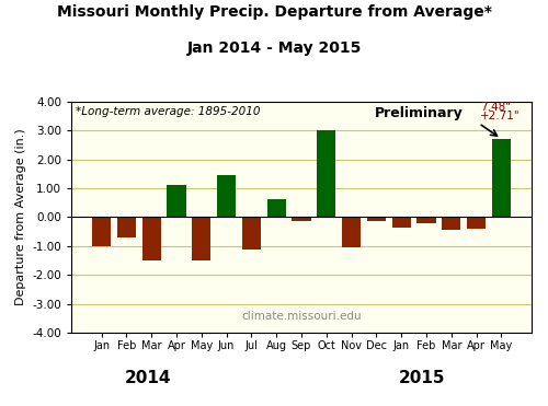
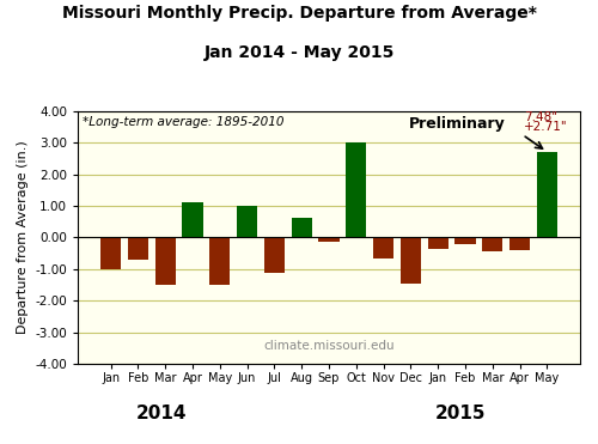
Jun: 1.45 -> 1.00
Nov: -1.05 -> -0.65
Dec: -0.12 -> -1.45
